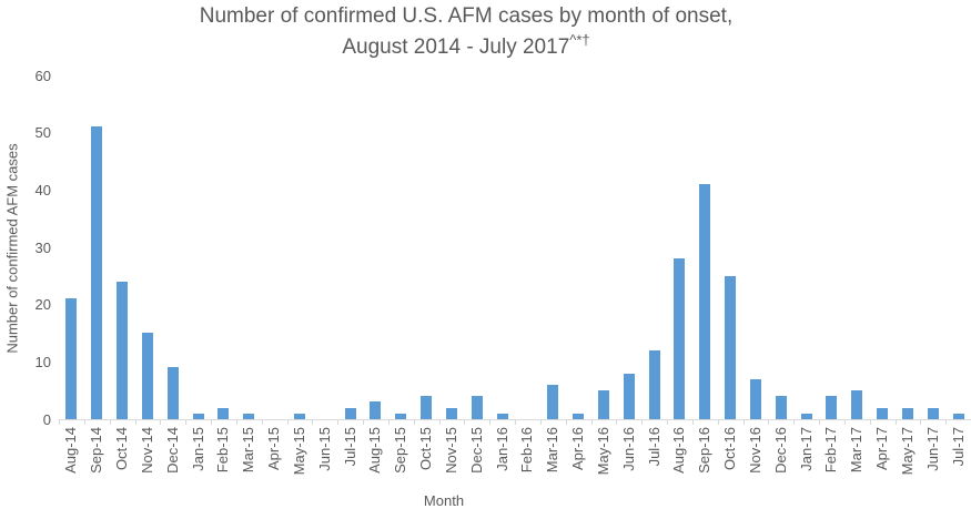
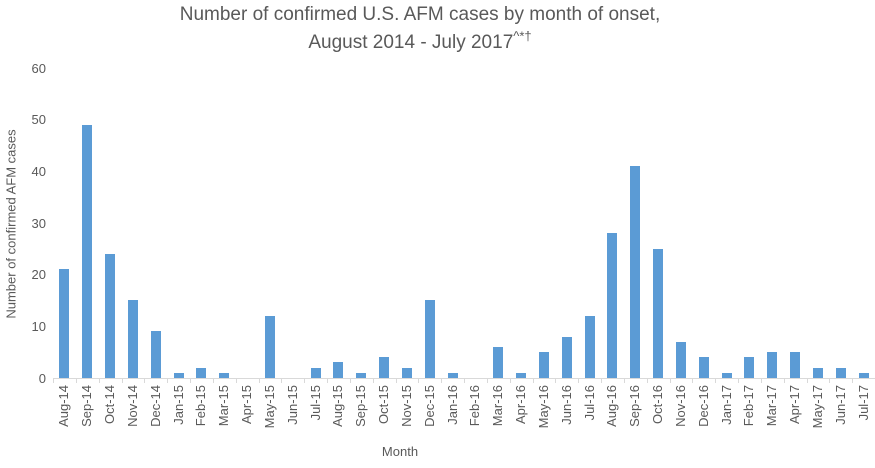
Sep-14: 51 -> 49
May-15: 1 -> 12
Dec-15: 4 -> 15
Apr-17: 2 -> 5
